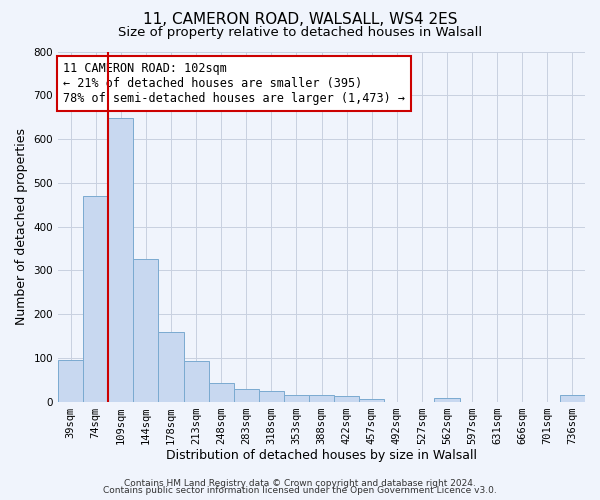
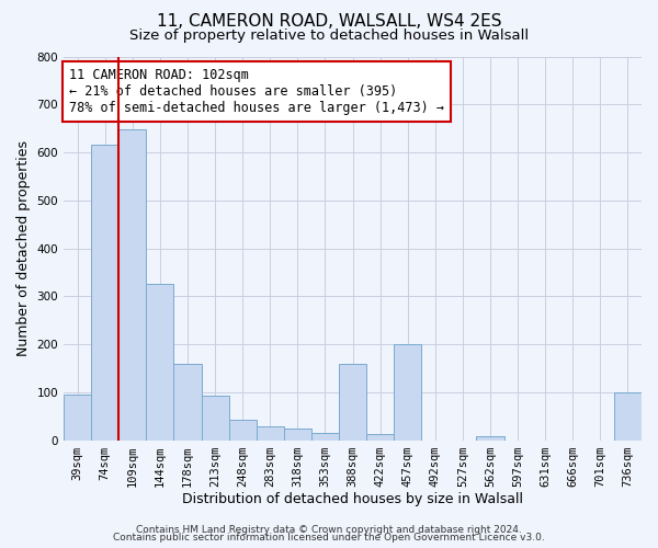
74sqm: 470 -> 615
388sqm: 14 -> 160
457sqm: 5 -> 200
736sqm: 15 -> 100
